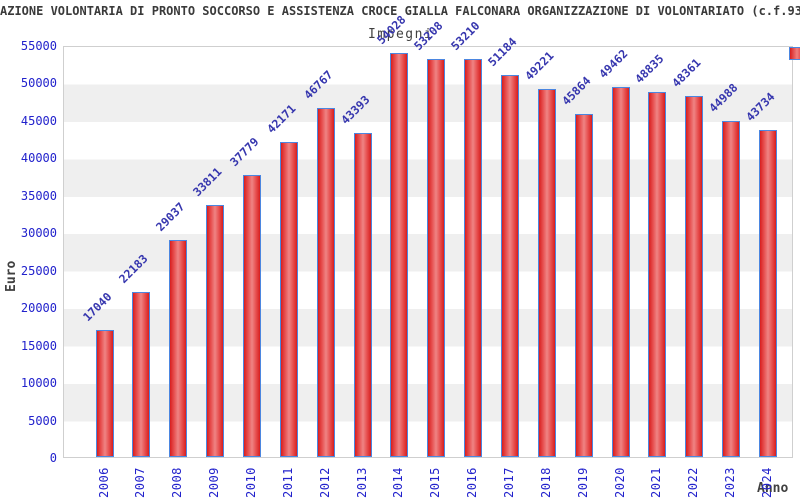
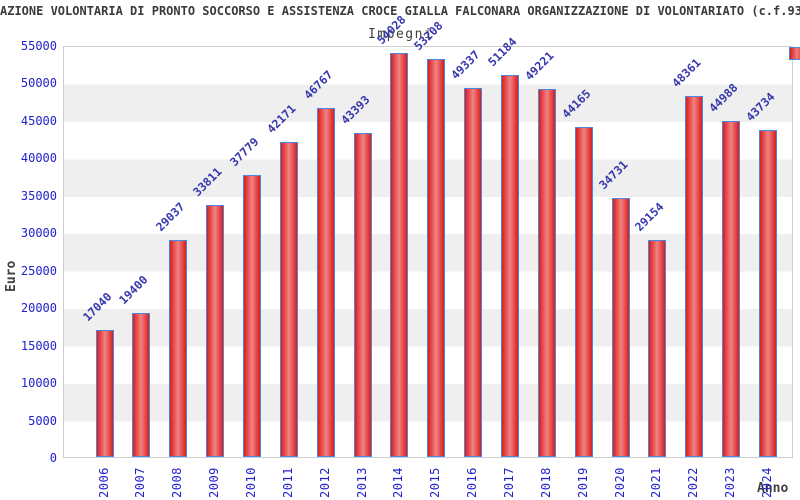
2007: 22183 -> 19400
2016: 53210 -> 49337
2019: 45864 -> 44165
2020: 49462 -> 34731
2021: 48835 -> 29154
